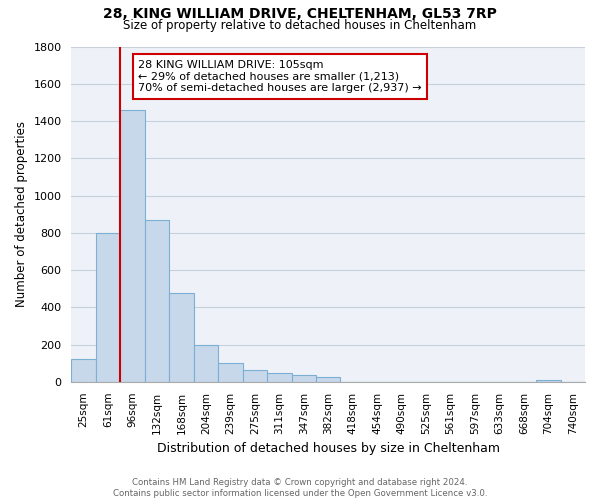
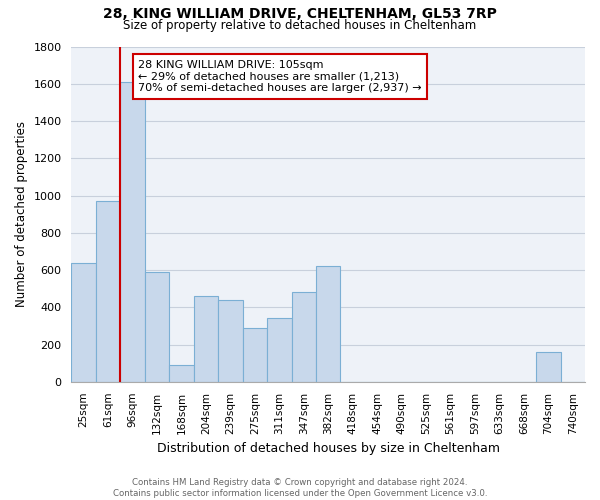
25sqm: 120 -> 640
61sqm: 800 -> 970
96sqm: 1460 -> 1610
132sqm: 870 -> 590
168sqm: 480 -> 90
204sqm: 200 -> 460
239sqm: 100 -> 440
275sqm: 60 -> 290
311sqm: 50 -> 340
347sqm: 40 -> 480
382sqm: 20 -> 620
704sqm: 10 -> 160
